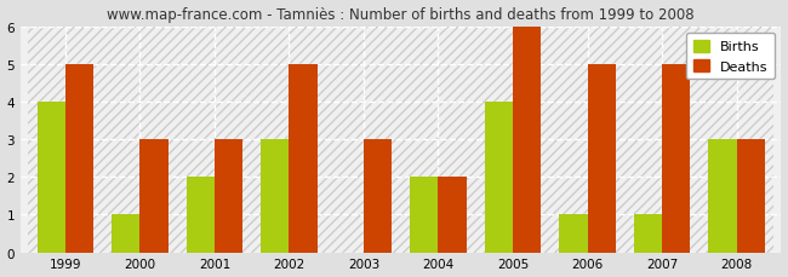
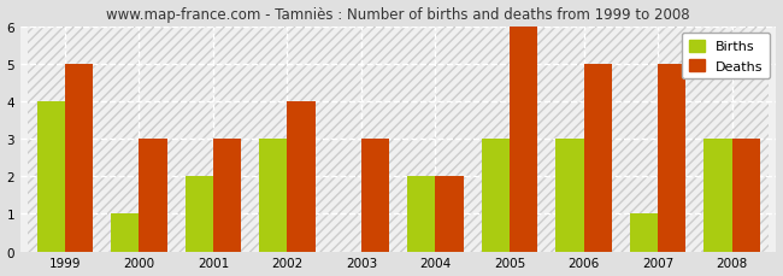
Deaths/2002: 5 -> 4
Births/2005: 4 -> 3
Births/2006: 1 -> 3
